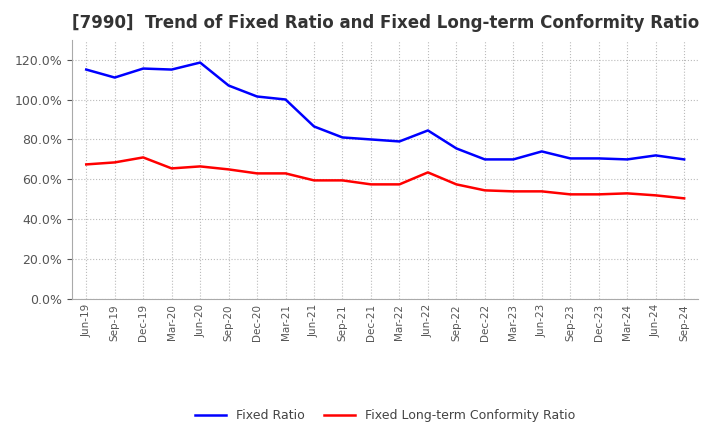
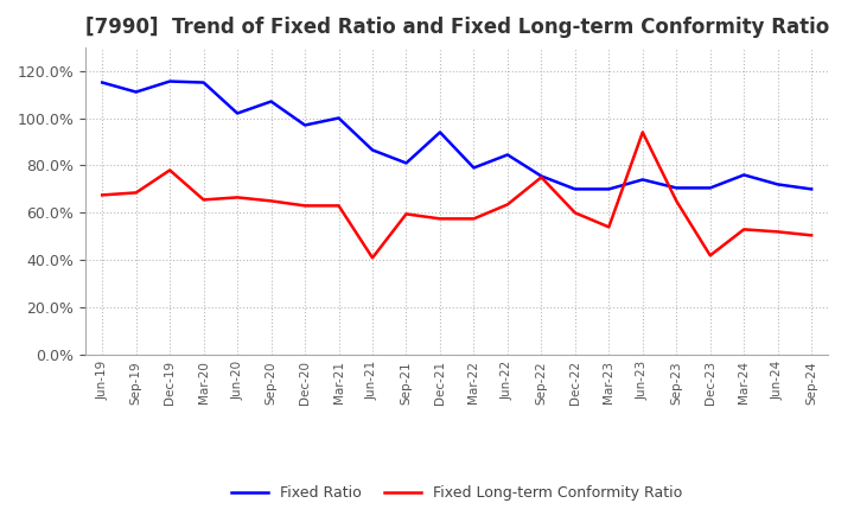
Fixed Long-term Conformity Ratio/Dec-19: 71% -> 78%
Fixed Ratio/Jun-20: 118% -> 102%
Fixed Ratio/Dec-20: 102% -> 97%
Fixed Long-term Conformity Ratio/Jun-21: 60% -> 41%
Fixed Ratio/Dec-21: 80% -> 94%
Fixed Long-term Conformity Ratio/Sep-22: 58% -> 75%
Fixed Long-term Conformity Ratio/Dec-22: 54% -> 60%
Fixed Long-term Conformity Ratio/Jun-23: 54% -> 94%
Fixed Long-term Conformity Ratio/Sep-23: 52% -> 65%
Fixed Long-term Conformity Ratio/Dec-23: 52% -> 42%
Fixed Ratio/Mar-24: 70% -> 76%
